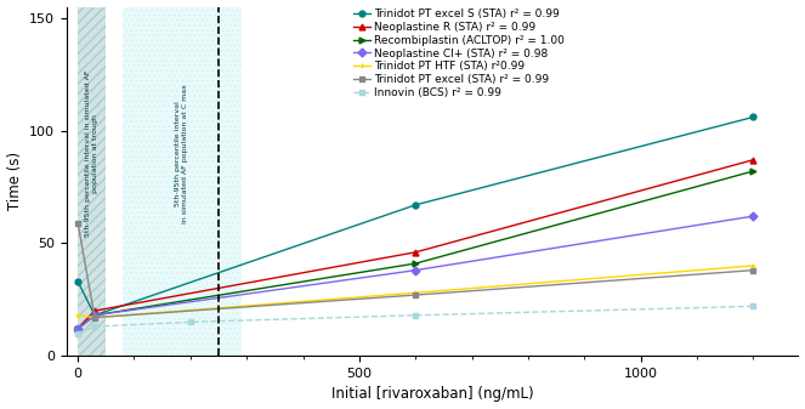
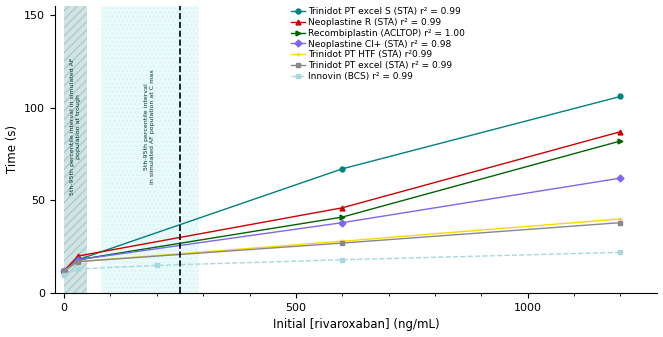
Trinidot PT excel S (STA) r² = 0.99/0: 33 -> 12
Trinidot PT HTF (STA) r²0.99/0: 18 -> 12
Trinidot PT excel (STA) r² = 0.99/0: 59 -> 12
